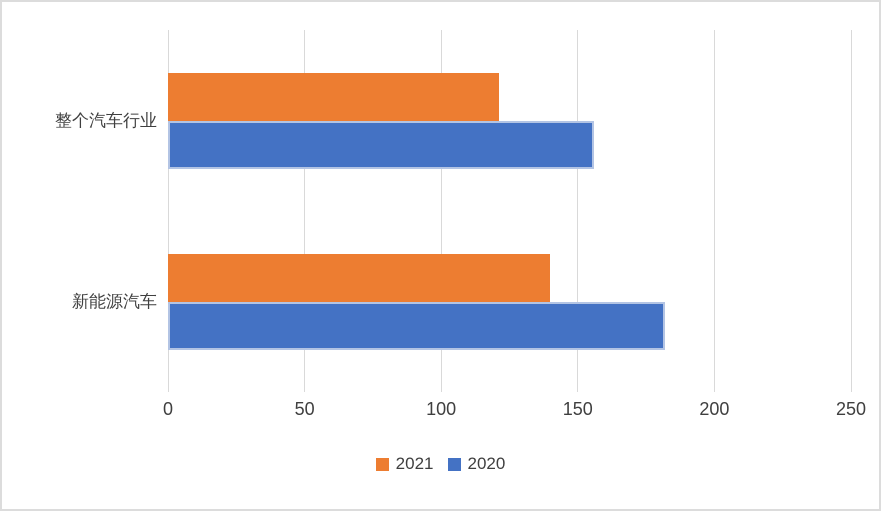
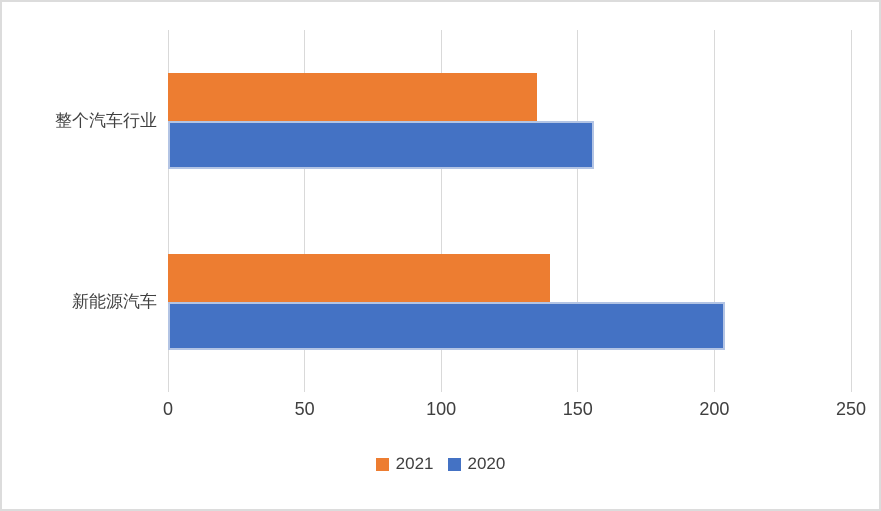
2021/整个汽车行业: 121 -> 135
2020/新能源汽车: 182 -> 204
